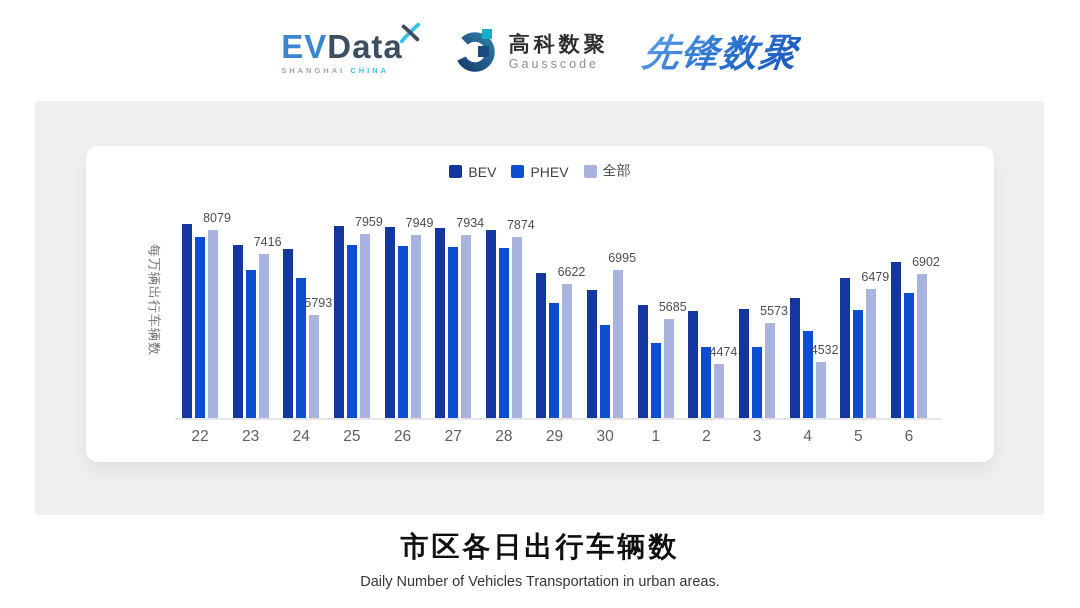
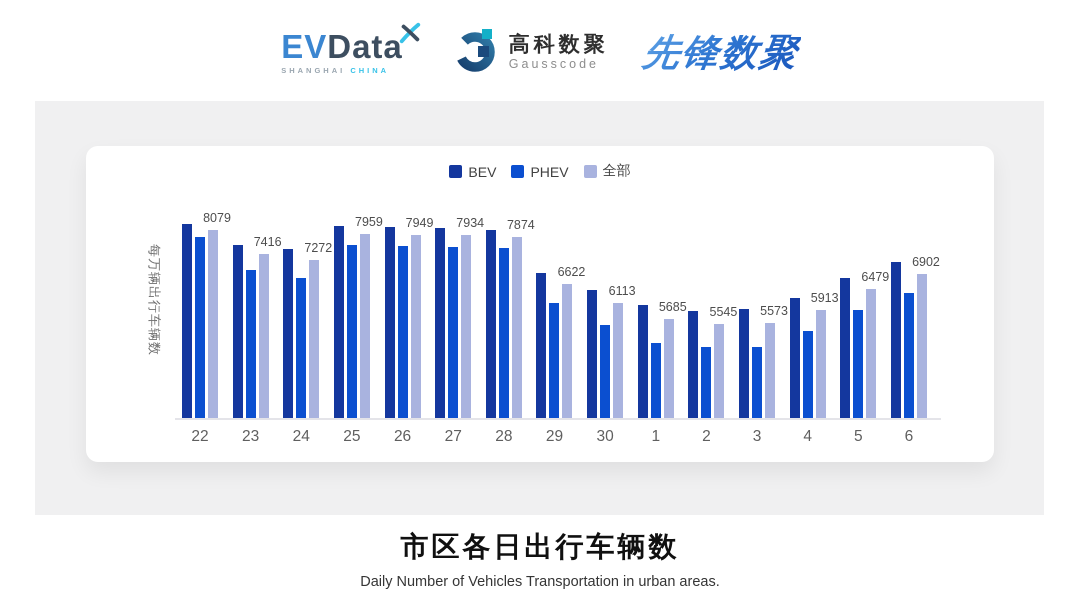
全部/24: 5793 -> 7272
全部/30: 6995 -> 6113
全部/2: 4474 -> 5545
全部/4: 4532 -> 5913
